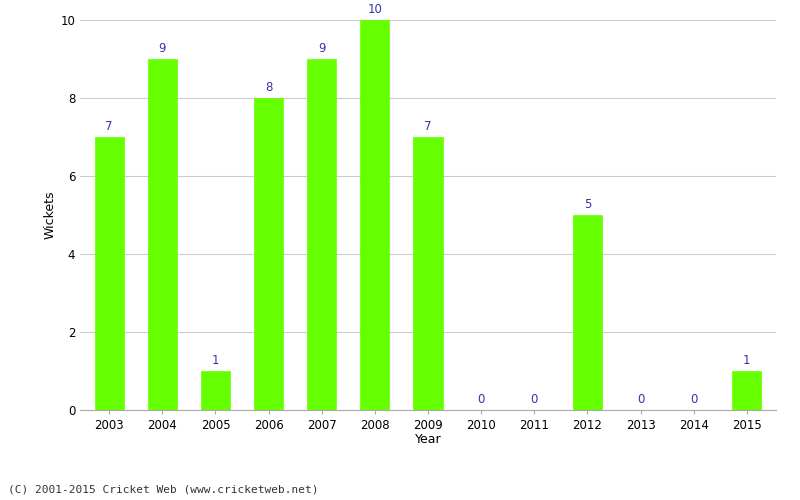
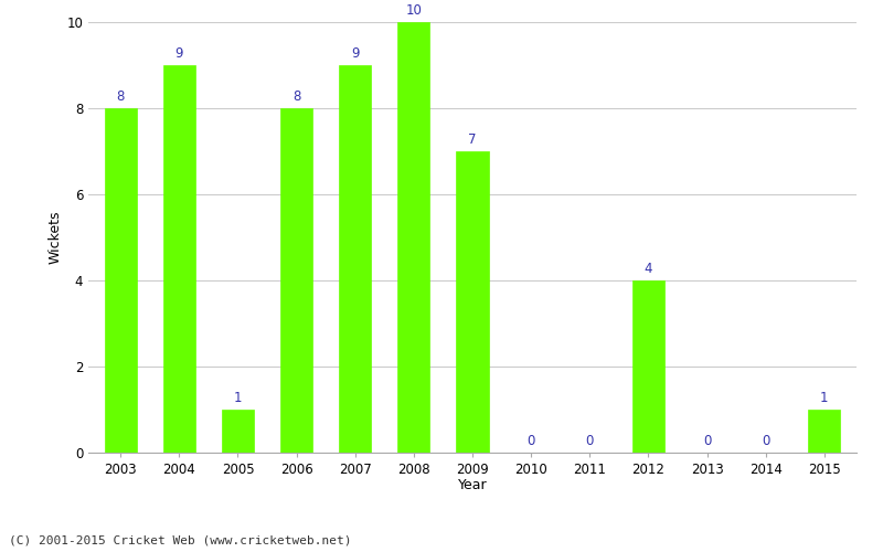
2003: 7 -> 8
2012: 5 -> 4
